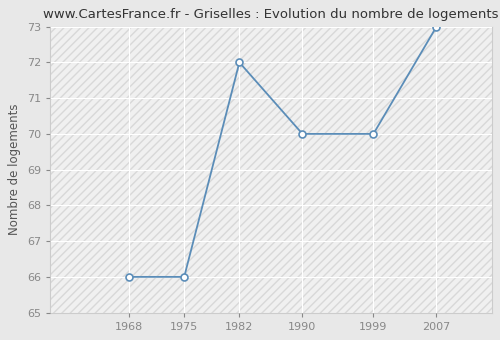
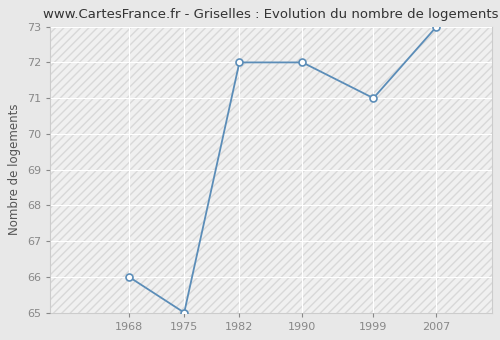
1975: 66 -> 65
1990: 70 -> 72
1999: 70 -> 71
